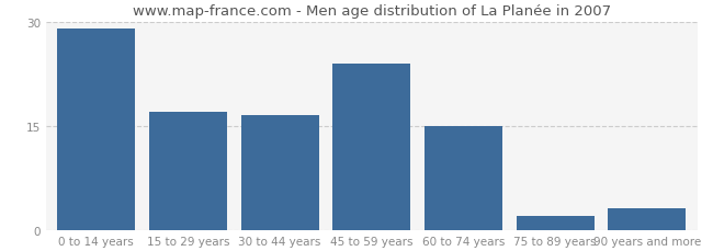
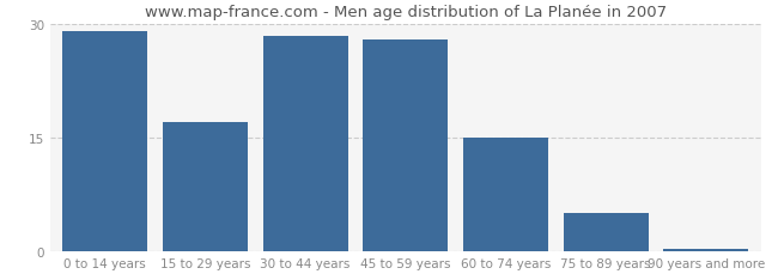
30 to 44 years: 16.6 -> 28.5
45 to 59 years: 24.0 -> 28.0
75 to 89 years: 2.0 -> 5.0
90 years and more: 3.2 -> 0.3
